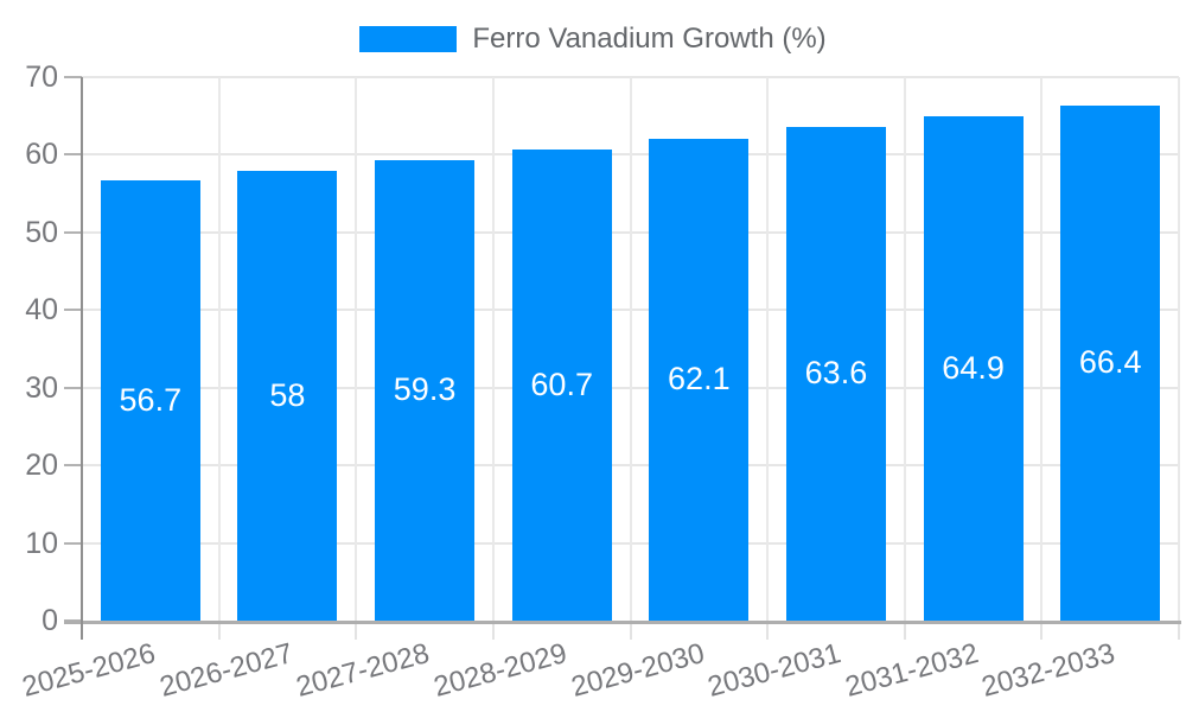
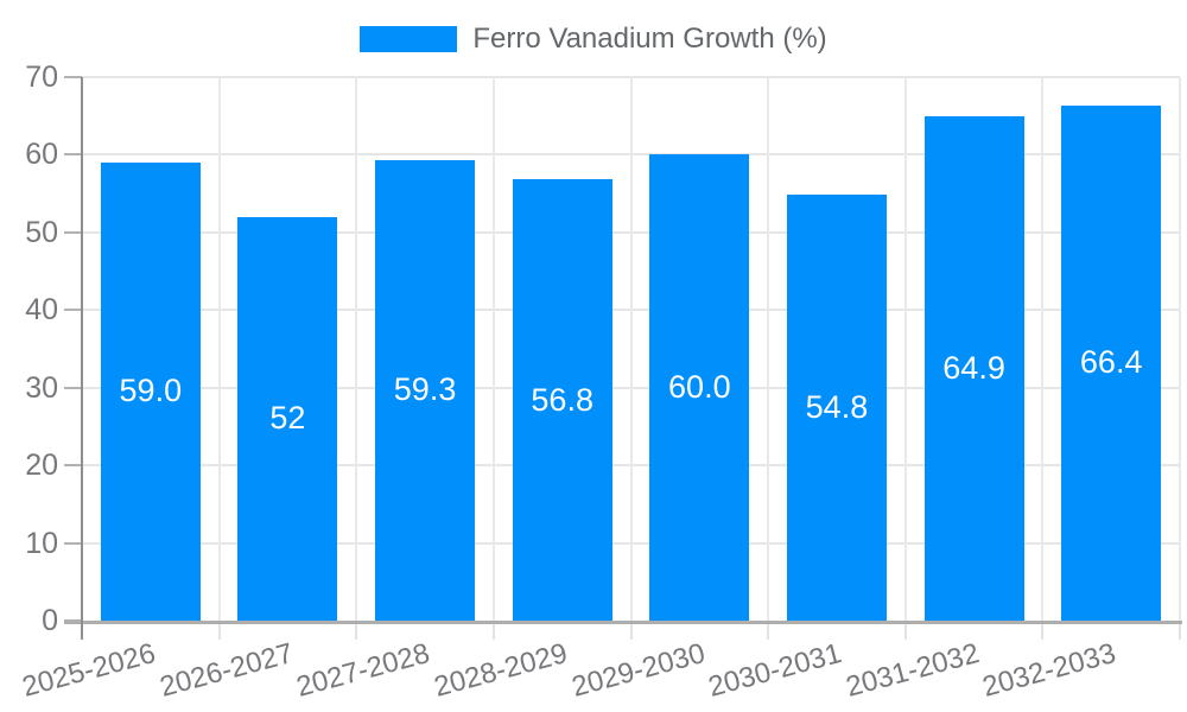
2025-2026: 56.7 -> 59.0
2026-2027: 58 -> 52
2028-2029: 60.7 -> 56.8
2029-2030: 62.1 -> 60.0
2030-2031: 63.6 -> 54.8
